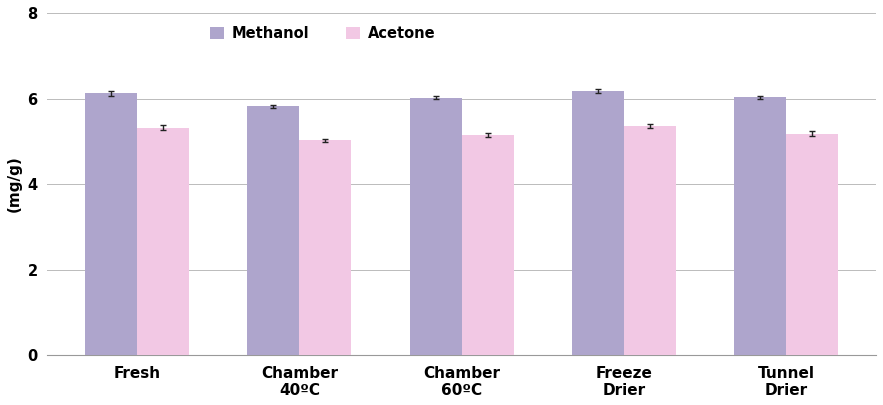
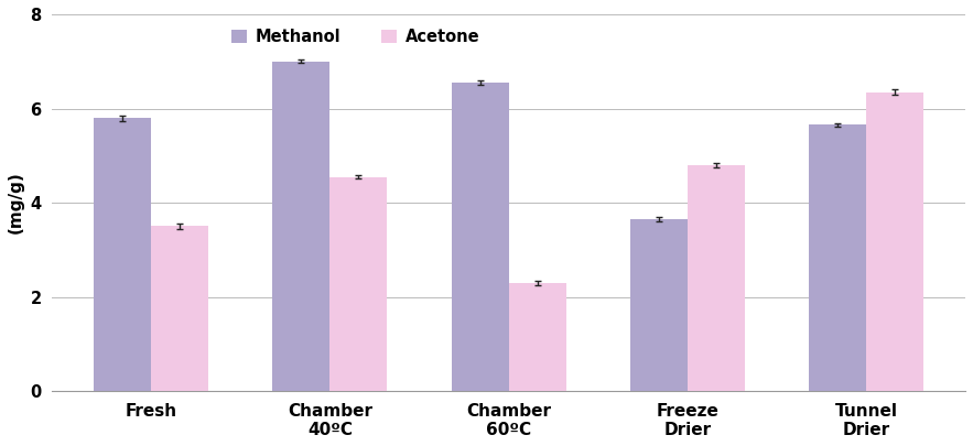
Methanol/Fresh: 6.12 -> 5.80
Acetone/Fresh: 5.32 -> 3.50
Methanol/Chamber 40ºC: 5.82 -> 7.00
Acetone/Chamber 40ºC: 5.02 -> 4.55
Methanol/Chamber 60ºC: 6.02 -> 6.55
Acetone/Chamber 60ºC: 5.15 -> 2.30
Methanol/Freeze Drier: 6.18 -> 3.65
Acetone/Freeze Drier: 5.35 -> 4.80
Methanol/Tunnel Drier: 6.03 -> 5.65
Acetone/Tunnel Drier: 5.18 -> 6.35
